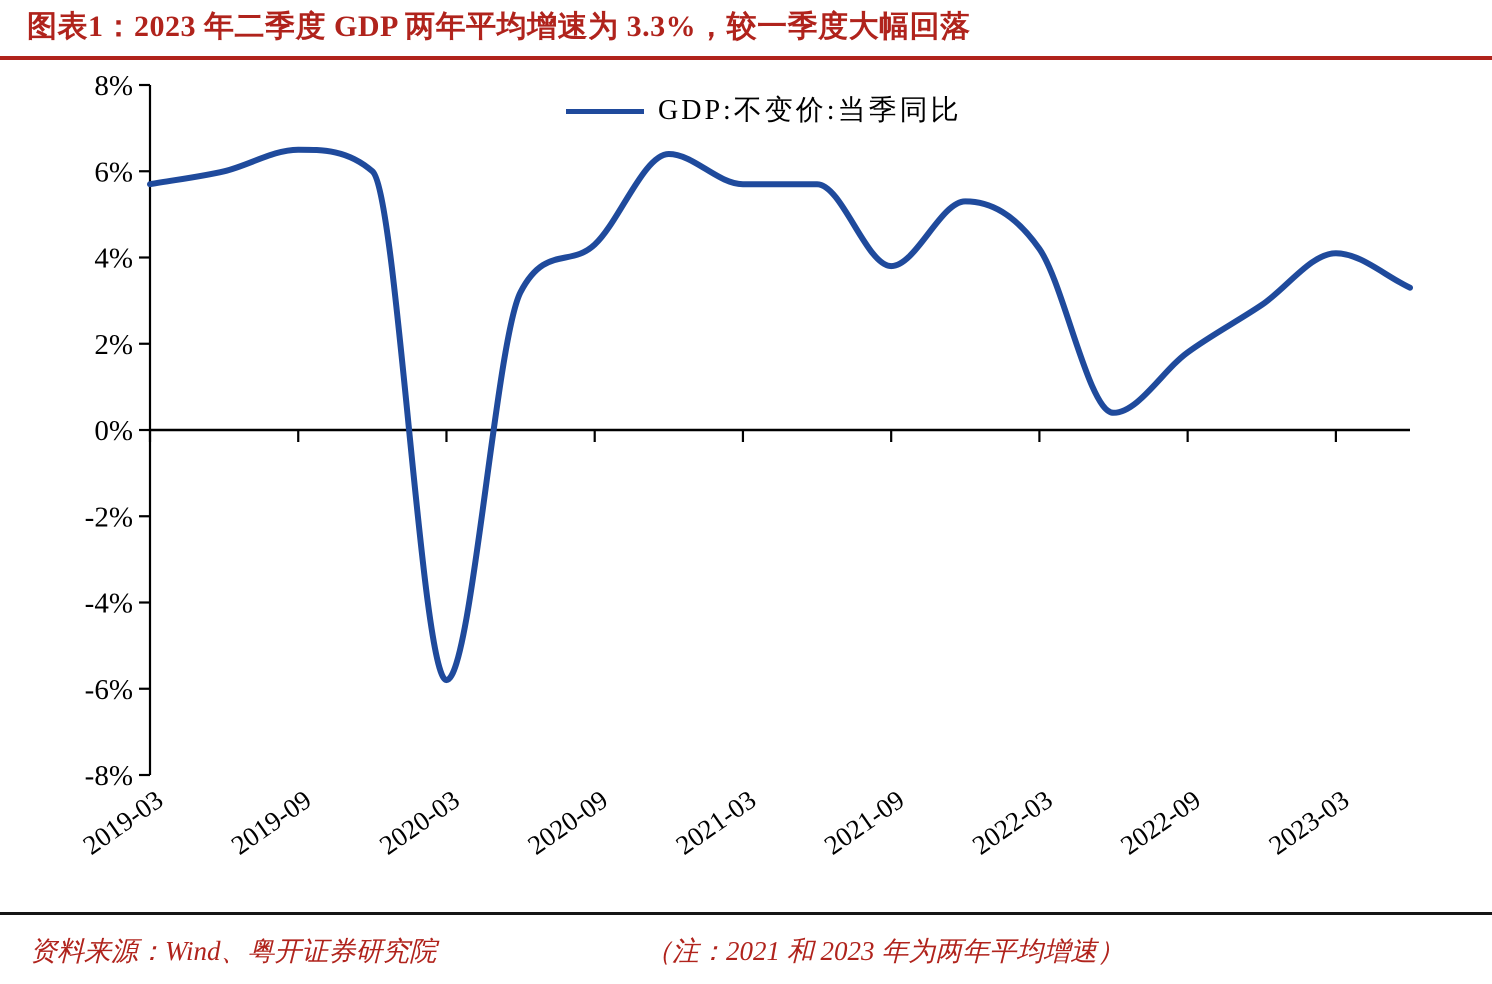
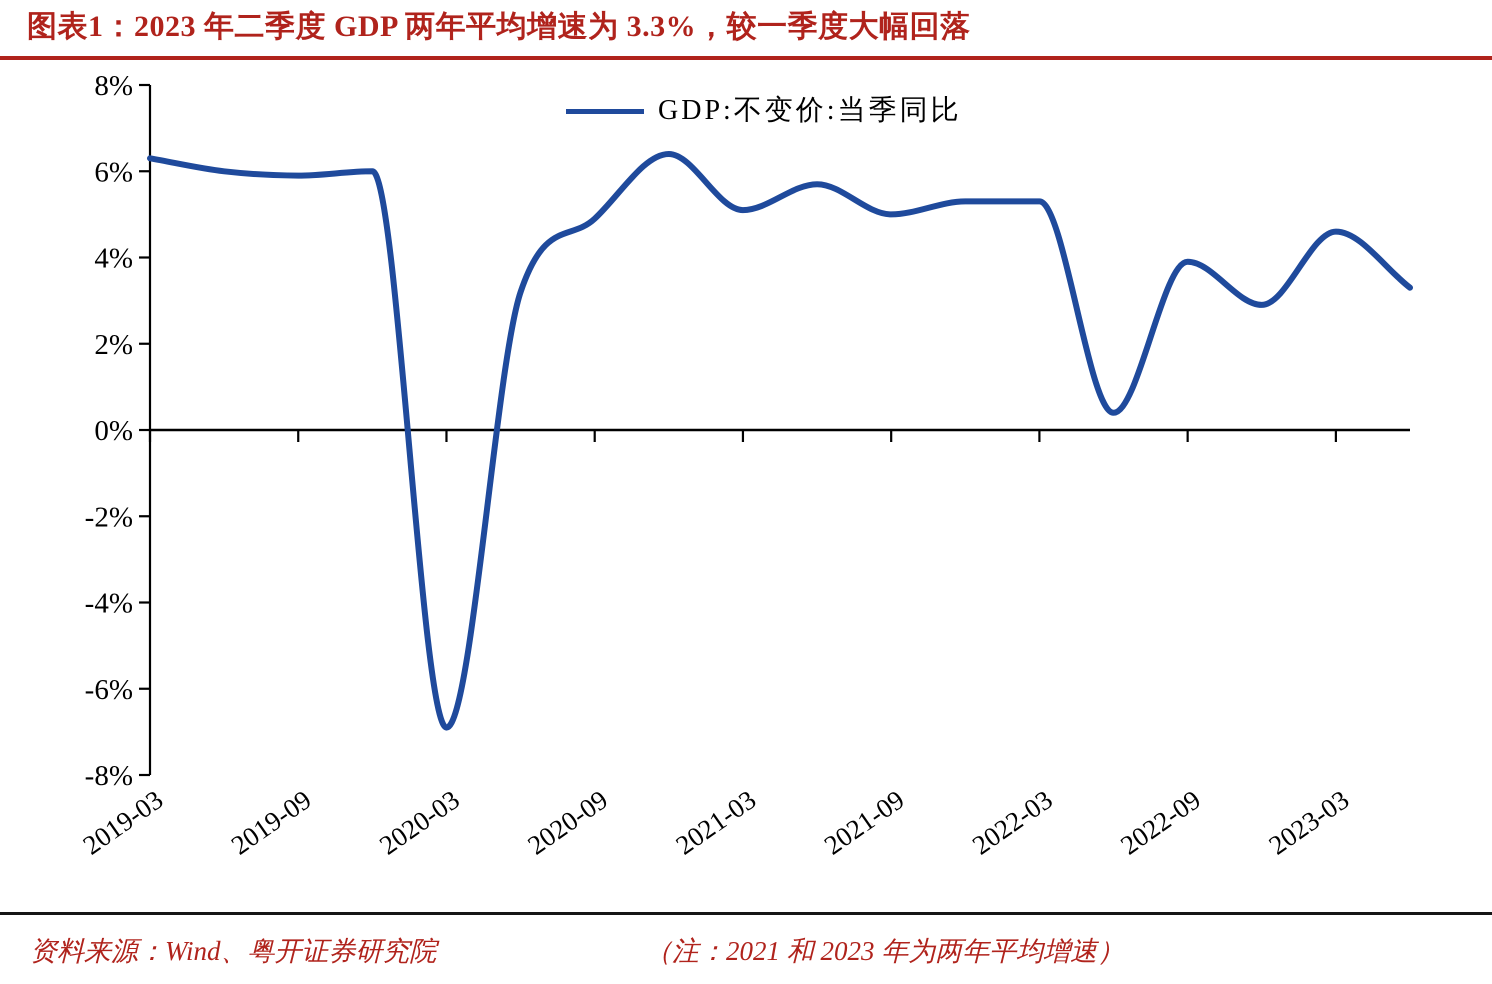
2019-03: 5.7% -> 6.3%
2019-09: 6.5% -> 5.9%
2020-03: -5.8% -> -6.9%
2020-09: 4.3% -> 4.9%
2021-03: 5.7% -> 5.1%
2021-09: 3.8% -> 5.0%
2022-03: 4.2% -> 5.3%
2022-09: 1.8% -> 3.9%
2023-03: 4.1% -> 4.6%
